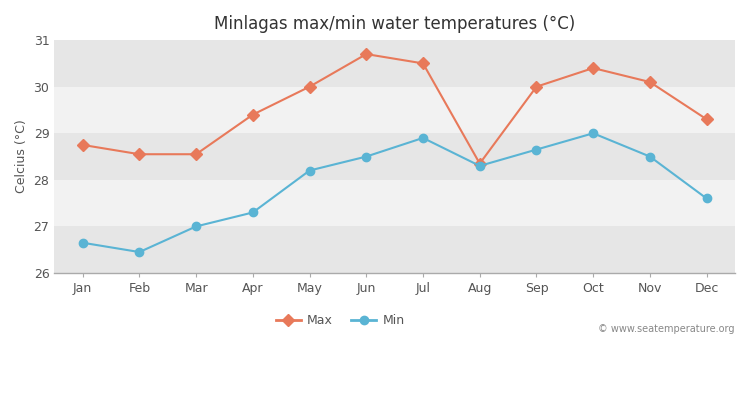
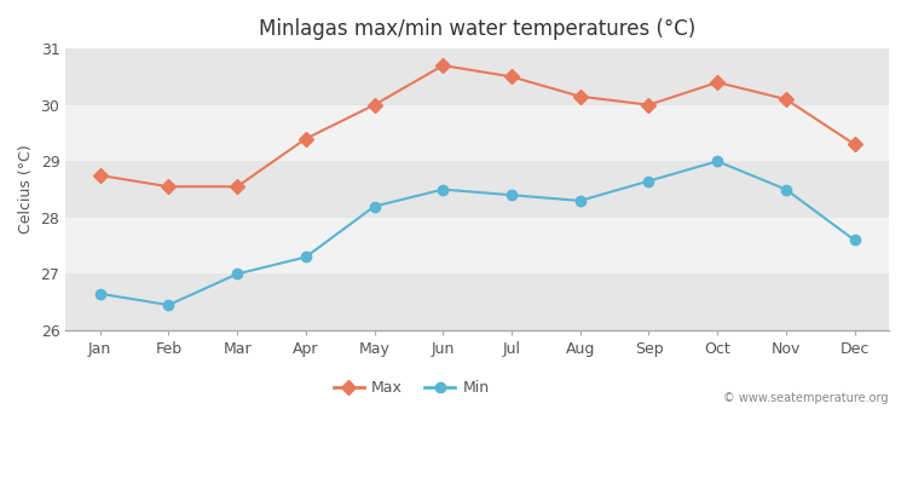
Min/Jul: 28.90 -> 28.40
Max/Aug: 28.35 -> 30.15
